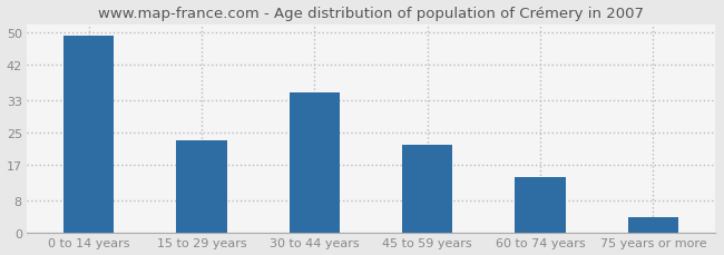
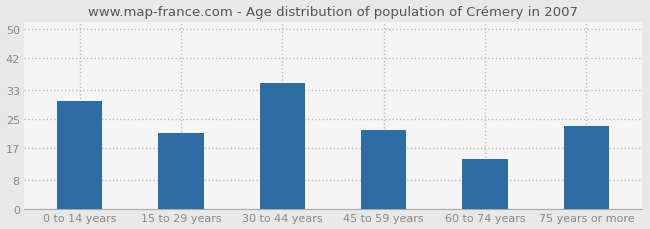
0 to 14 years: 49 -> 30
15 to 29 years: 23 -> 21
75 years or more: 4 -> 23
